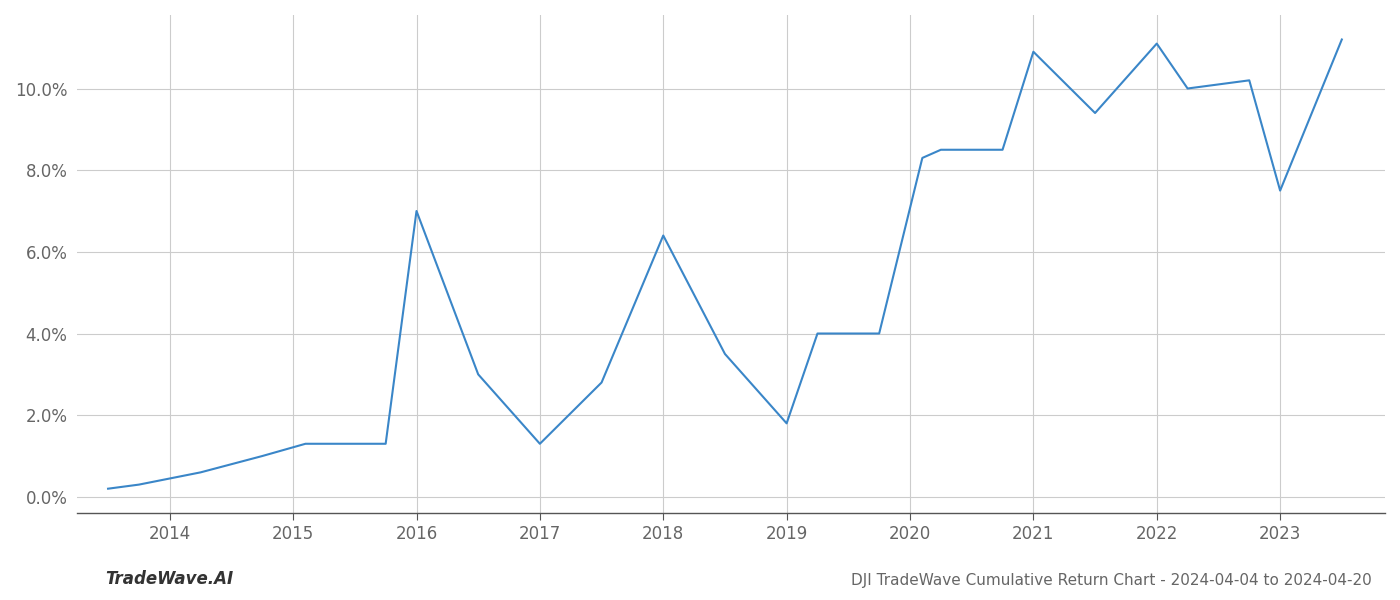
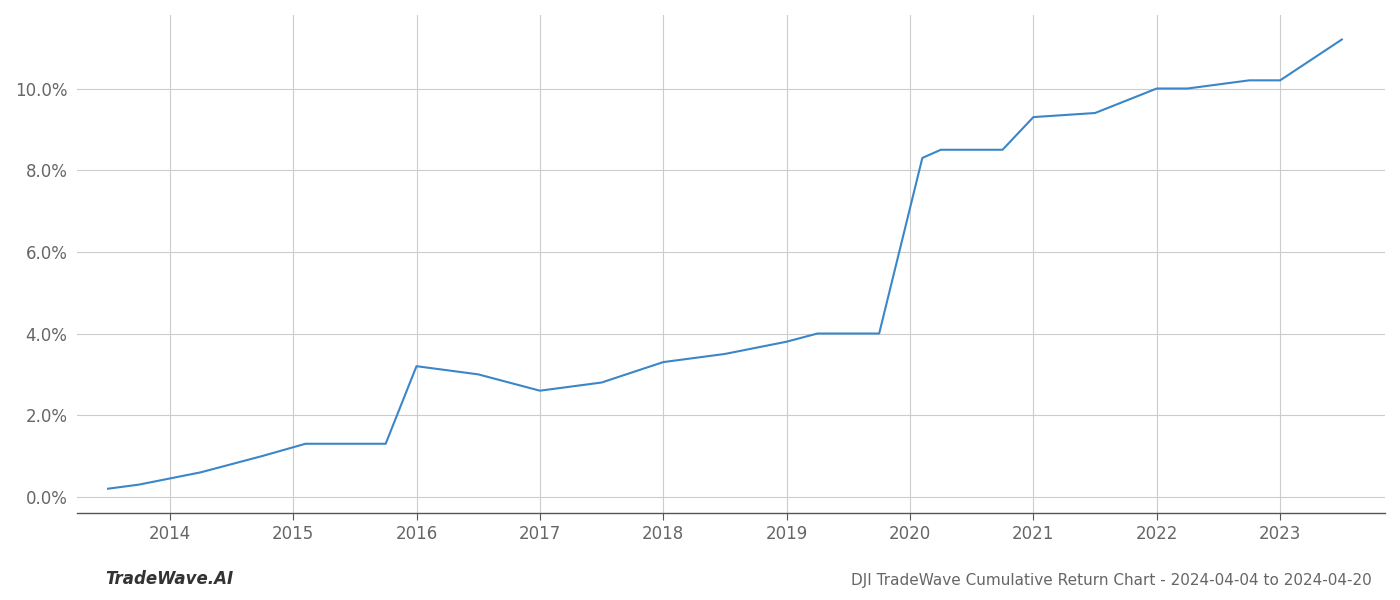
2016: 7.0% -> 3.2%
2017: 1.3% -> 2.6%
2018: 6.4% -> 3.3%
2019: 1.8% -> 3.8%
2021: 10.9% -> 9.3%
2022: 11.1% -> 10.0%
2023: 7.5% -> 10.2%
